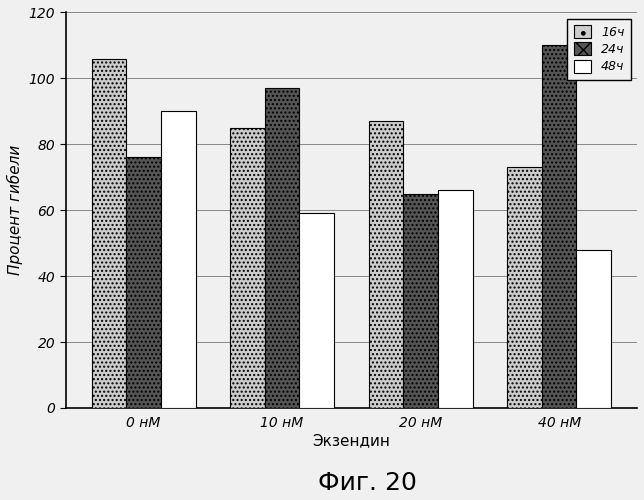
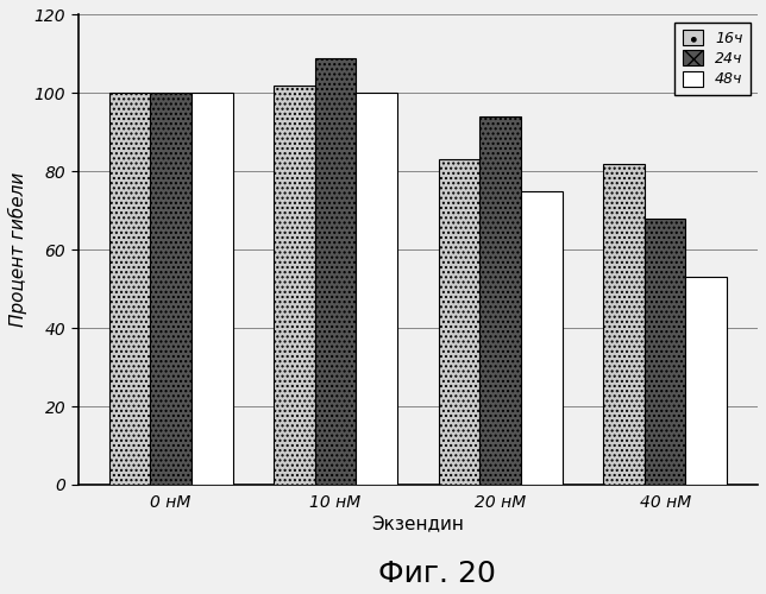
16ч/0 нМ: 106 -> 100
24ч/0 нМ: 76 -> 100
48ч/0 нМ: 90 -> 100
16ч/10 нМ: 85 -> 102
24ч/10 нМ: 97 -> 109
48ч/10 нМ: 59 -> 100
16ч/20 нМ: 87 -> 83
24ч/20 нМ: 65 -> 94
48ч/20 нМ: 66 -> 75
16ч/40 нМ: 73 -> 82
24ч/40 нМ: 110 -> 68
48ч/40 нМ: 48 -> 53
